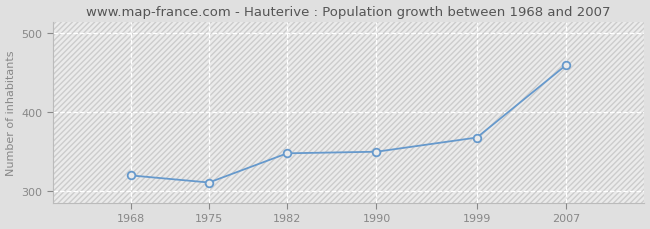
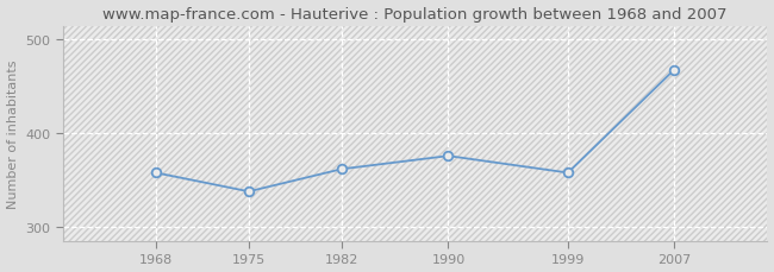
1968: 320 -> 358
1975: 311 -> 338
1982: 348 -> 362
1990: 350 -> 376
1999: 368 -> 358
2007: 460 -> 468
